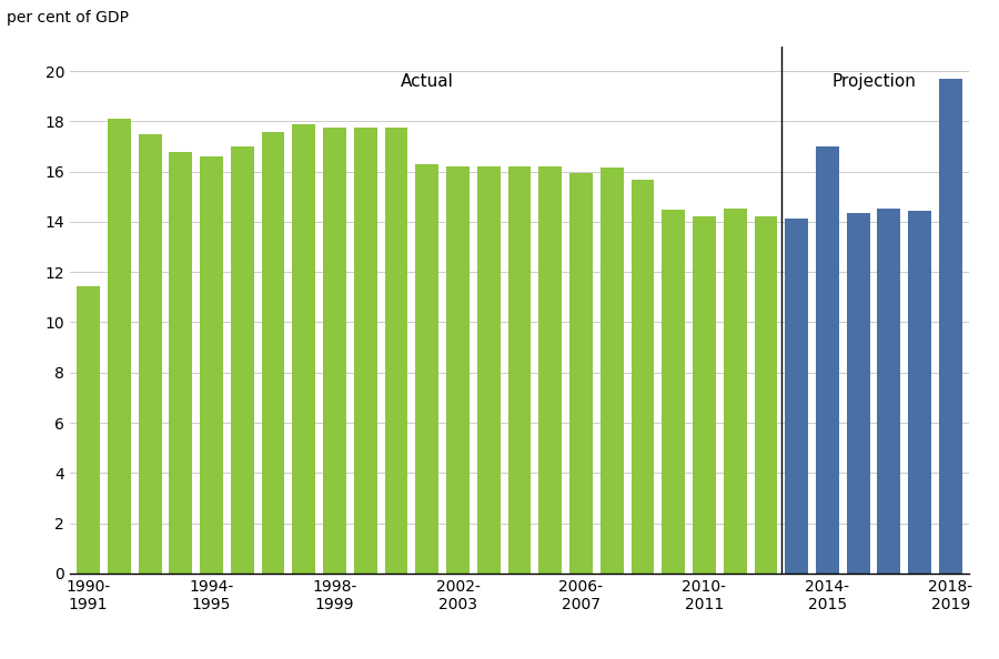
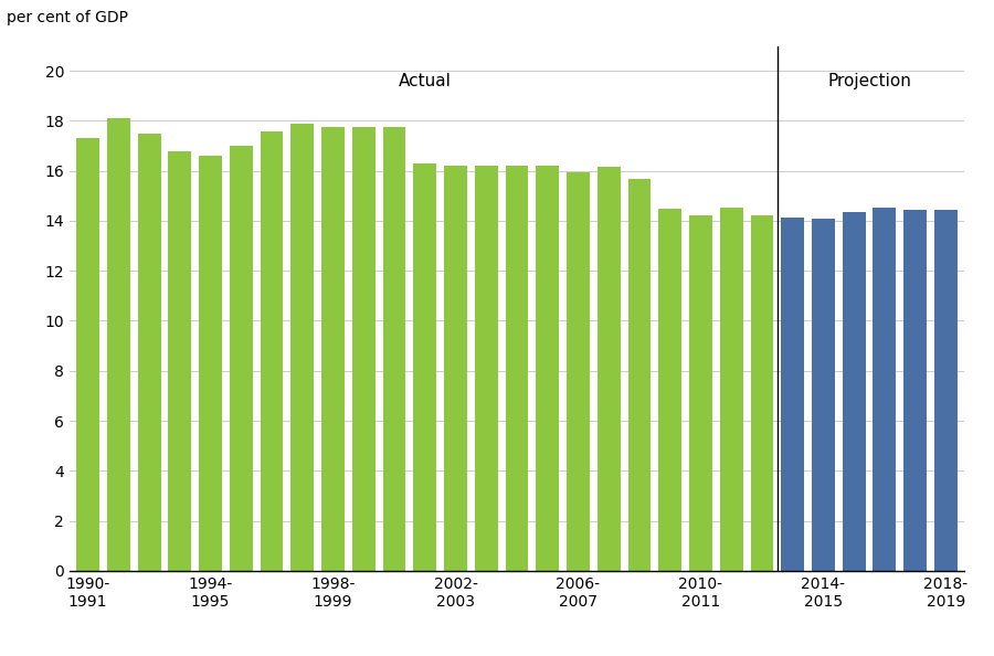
1990- 1991: 11.45 -> 17.30
2014- 2015: 17.00 -> 14.10
2018- 2019: 19.70 -> 14.45
